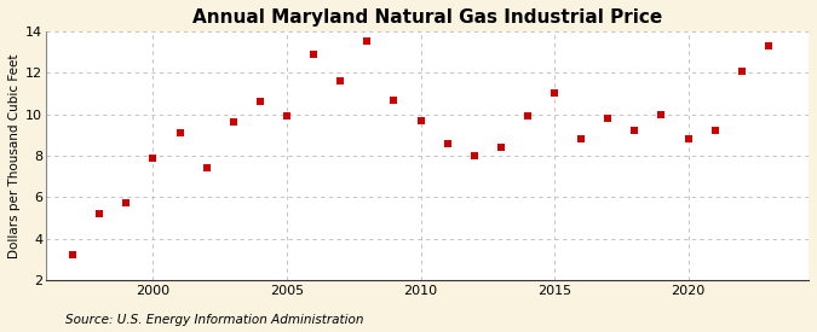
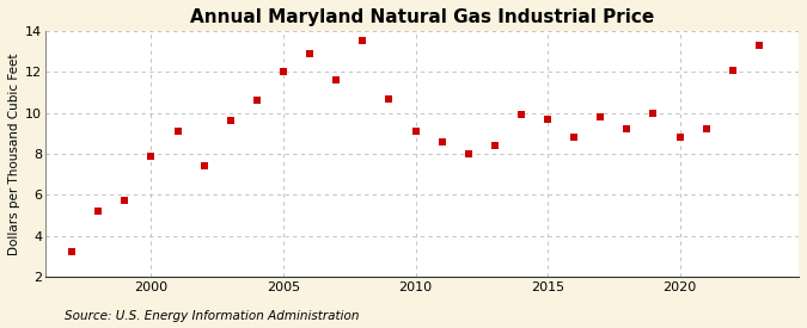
2005: 9.9 -> 12.0
2010: 9.7 -> 9.1
2015: 11.0 -> 9.7
